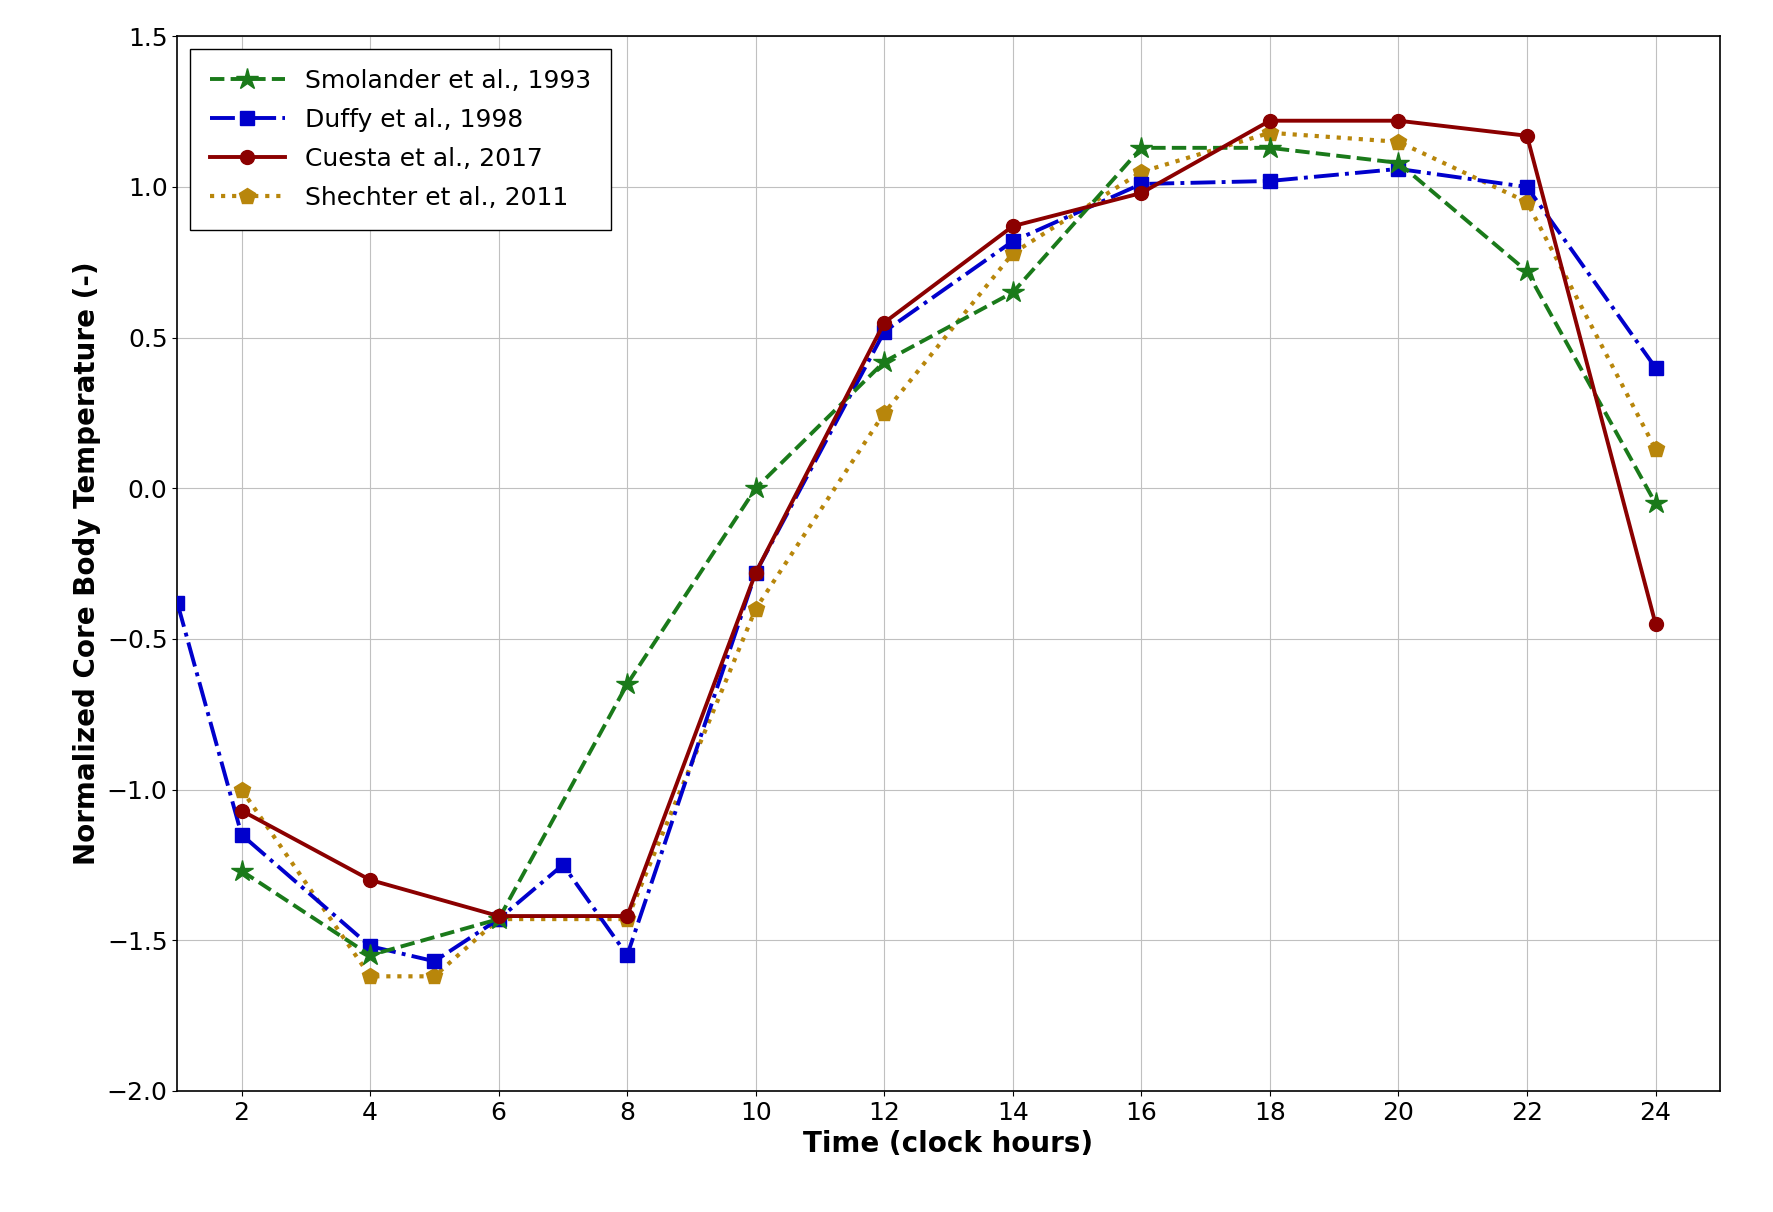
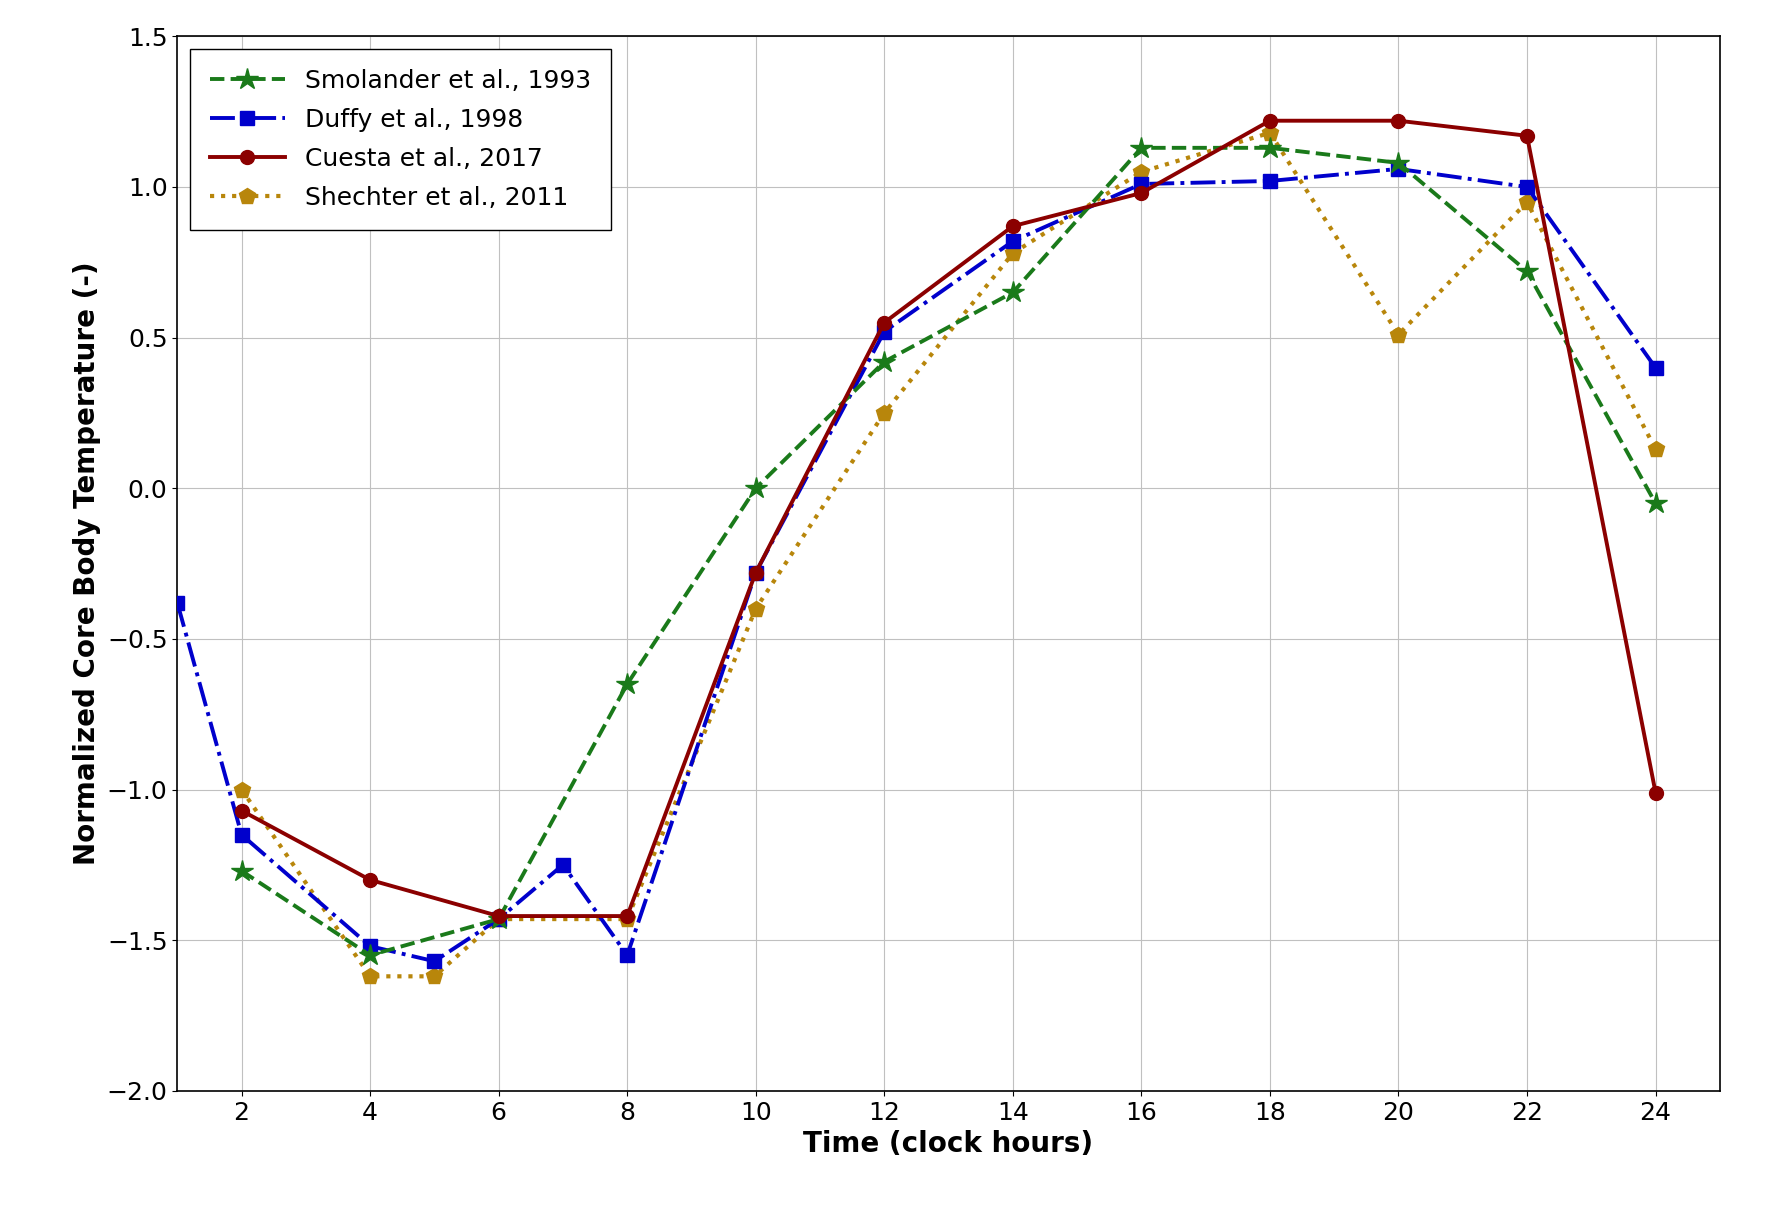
Shechter et al., 2011/20: 1.15 -> 0.51
Cuesta et al., 2017/24: -0.45 -> -1.01
